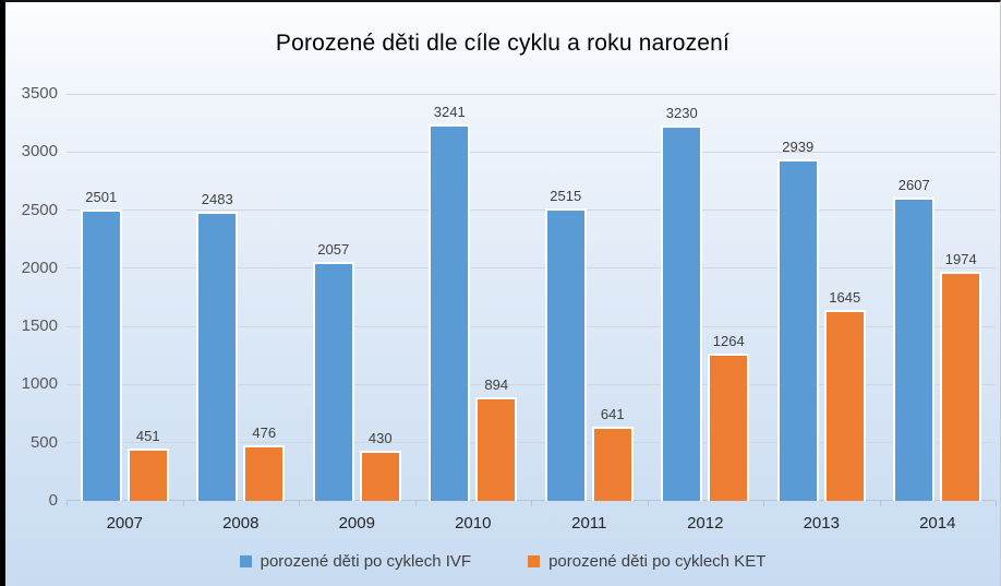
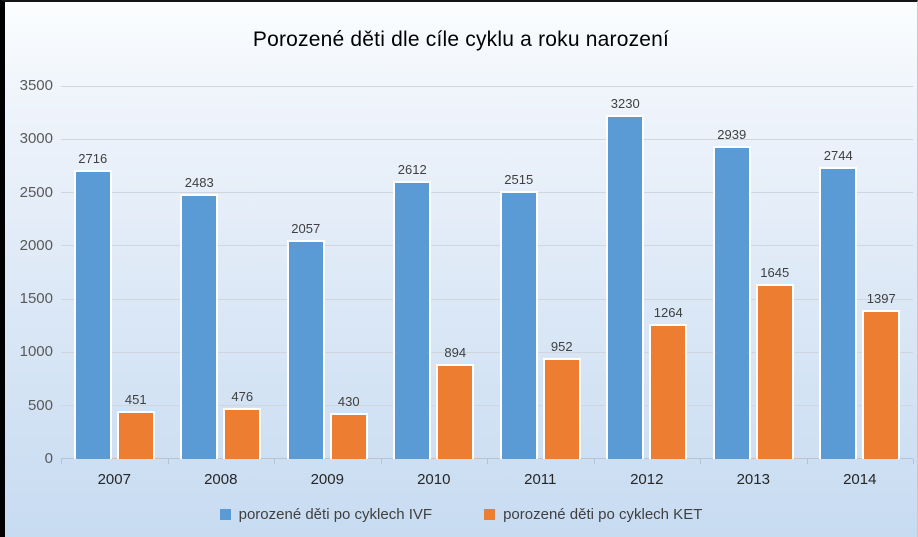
porozené děti po cyklech IVF/2007: 2501 -> 2716
porozené děti po cyklech IVF/2010: 3241 -> 2612
porozené děti po cyklech KET/2011: 641 -> 952
porozené děti po cyklech IVF/2014: 2607 -> 2744
porozené děti po cyklech KET/2014: 1974 -> 1397
